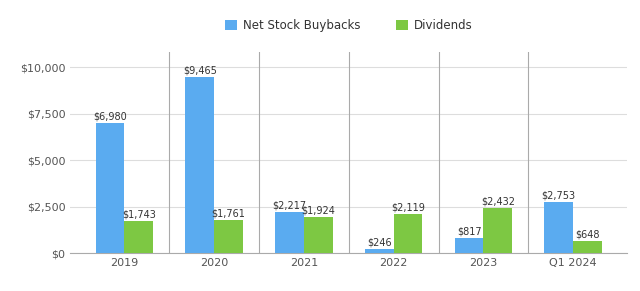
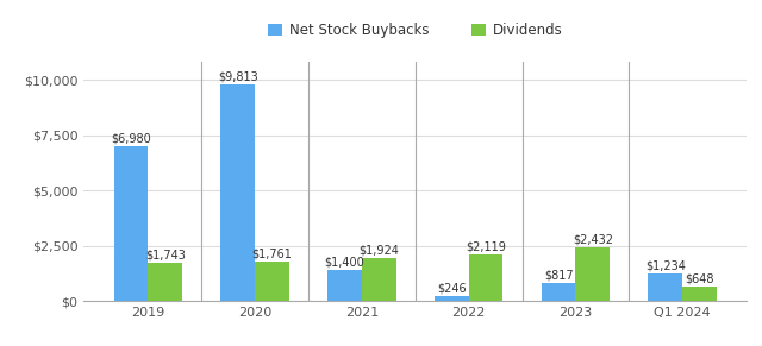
Net Stock Buybacks/2020: $9,465 -> $9,813
Net Stock Buybacks/2021: $2,217 -> $1,400
Net Stock Buybacks/Q1 2024: $2,753 -> $1,234
